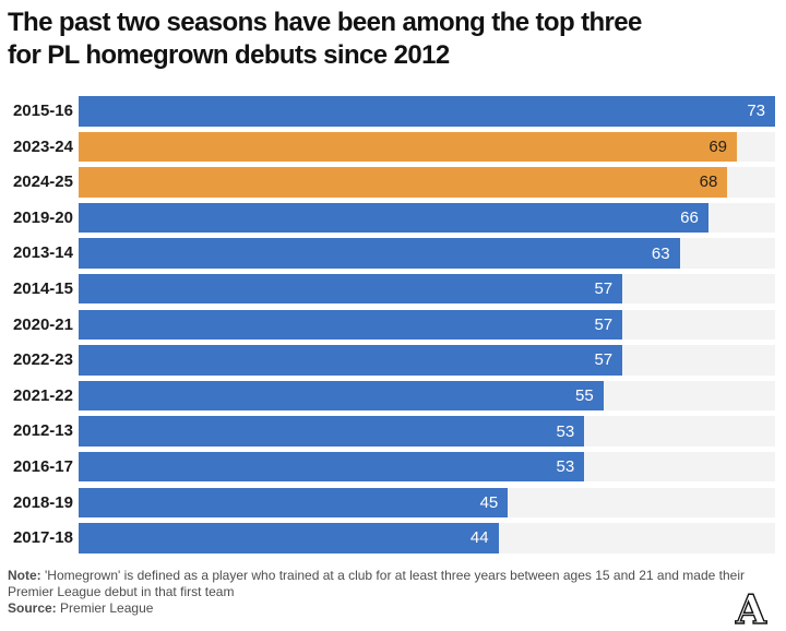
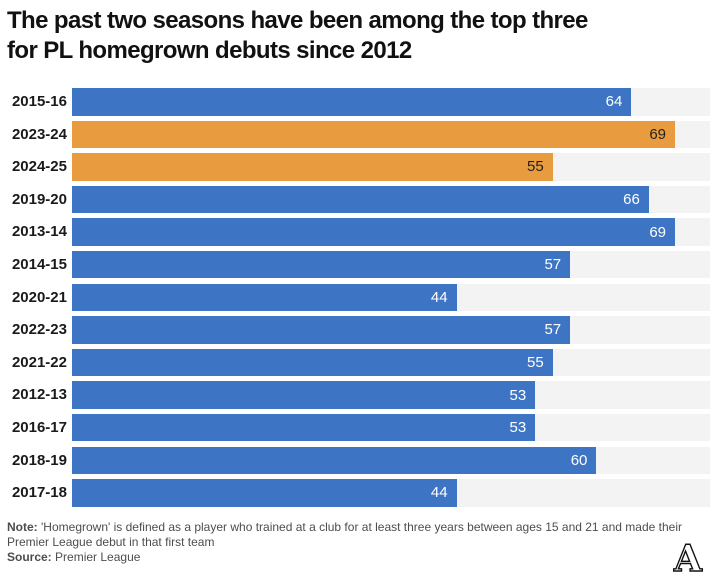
2015-16: 73 -> 64
2024-25: 68 -> 55
2013-14: 63 -> 69
2020-21: 57 -> 44
2018-19: 45 -> 60
